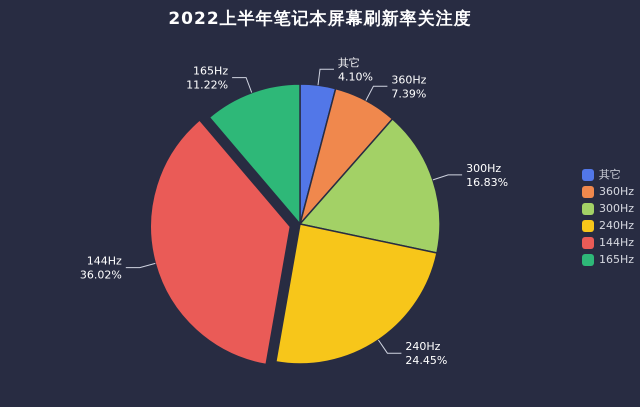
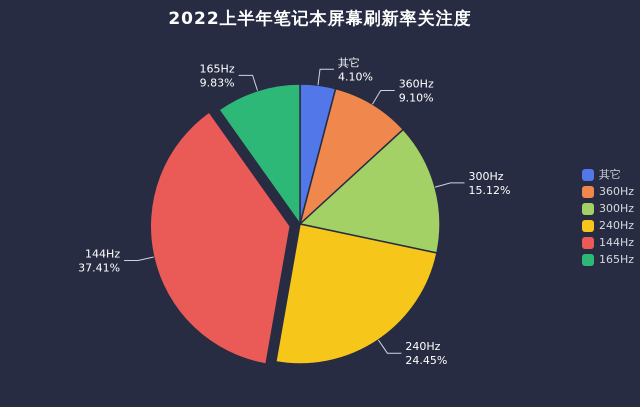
360Hz: 7.39% -> 9.10%
300Hz: 16.83% -> 15.12%
144Hz: 36.02% -> 37.41%
165Hz: 11.22% -> 9.83%
